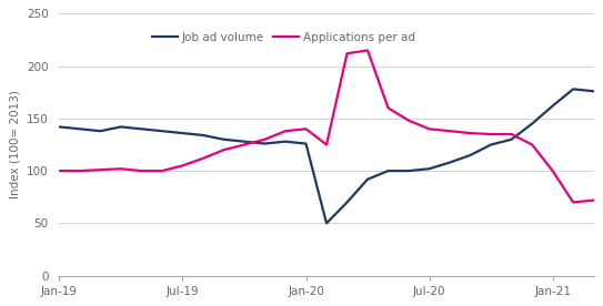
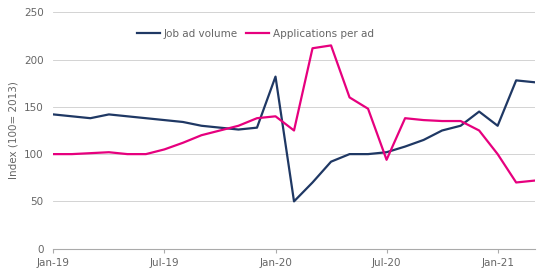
Job ad volume/Jan-20: 126 -> 182
Applications per ad/Jul-20: 140 -> 94
Job ad volume/Jan-21: 162 -> 130
